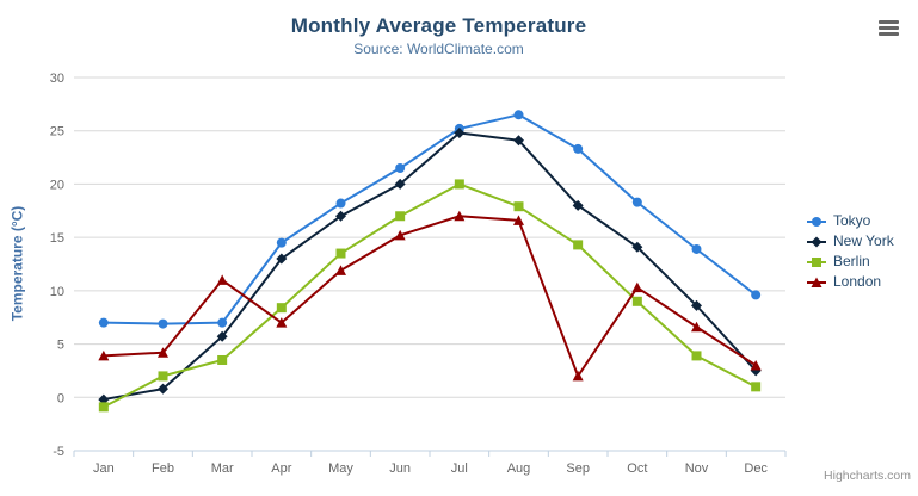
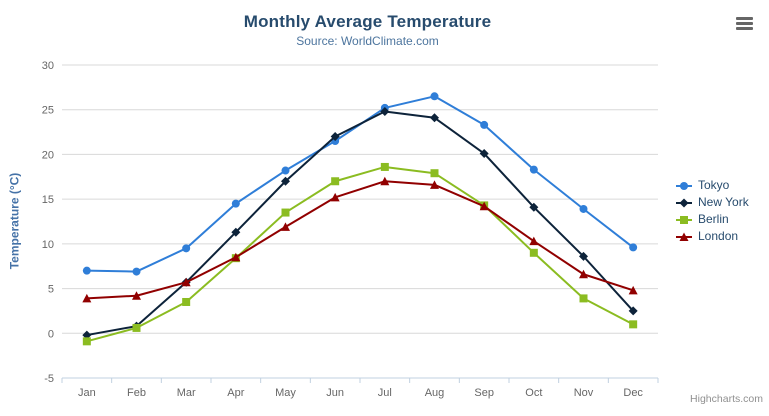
Berlin/Feb: 2 -> 1
Tokyo/Mar: 7 -> 10
London/Mar: 11 -> 6
New York/Apr: 13 -> 11
London/Apr: 7 -> 8
New York/Jun: 20 -> 22
Berlin/Jul: 20 -> 19
New York/Sep: 18 -> 20
London/Sep: 2 -> 14
London/Dec: 3 -> 5
